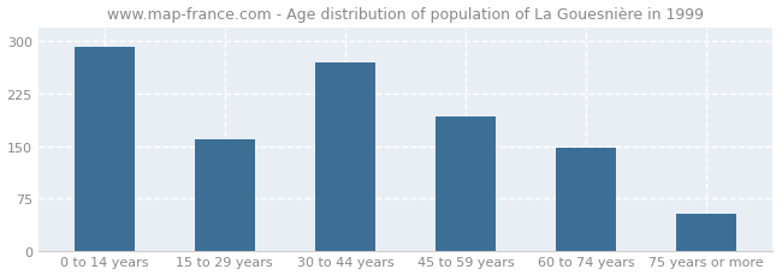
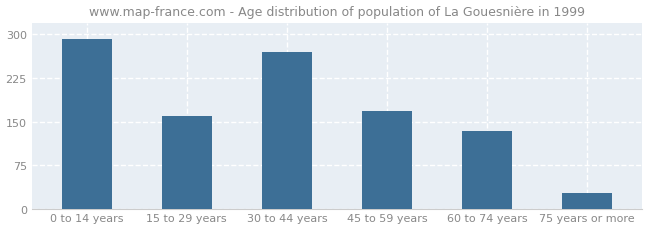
45 to 59 years: 192 -> 168
60 to 74 years: 148 -> 133
75 years or more: 52 -> 27
